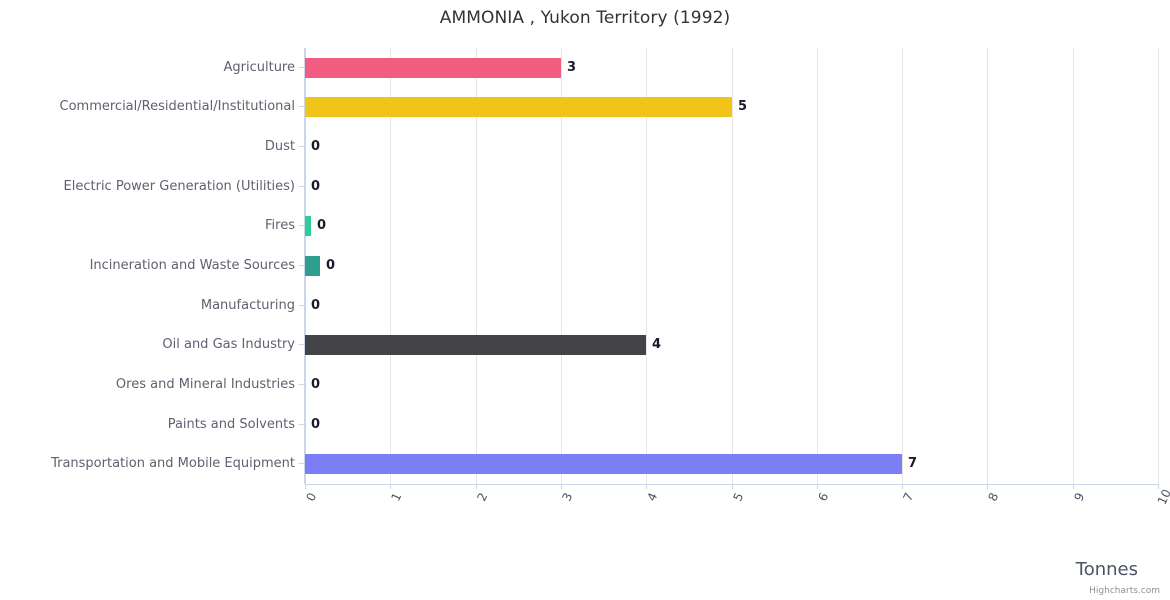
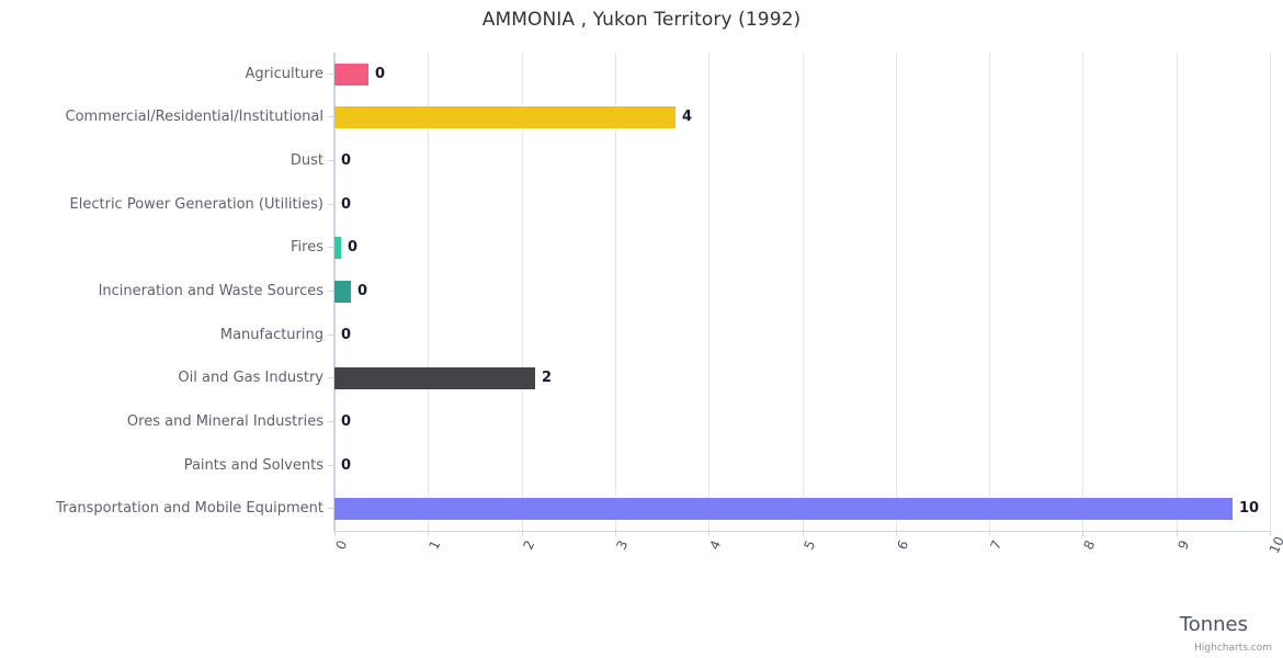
Agriculture: 3 -> 0
Commercial/Residential/Institutional: 5 -> 4
Oil and Gas Industry: 4 -> 2
Transportation and Mobile Equipment: 7 -> 10
